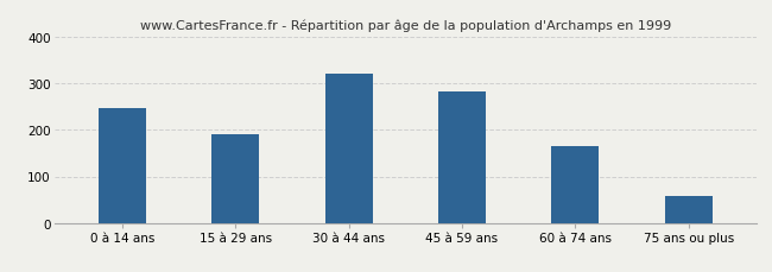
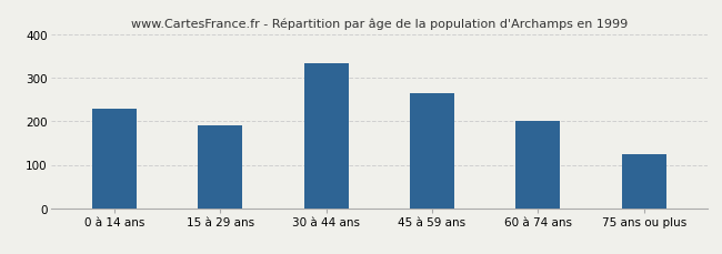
0 à 14 ans: 248 -> 230
30 à 44 ans: 321 -> 335
45 à 59 ans: 283 -> 265
60 à 74 ans: 165 -> 200
75 ans ou plus: 57 -> 125
